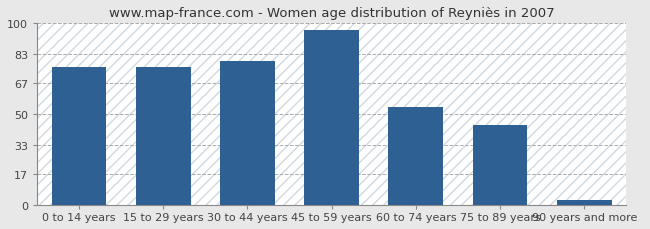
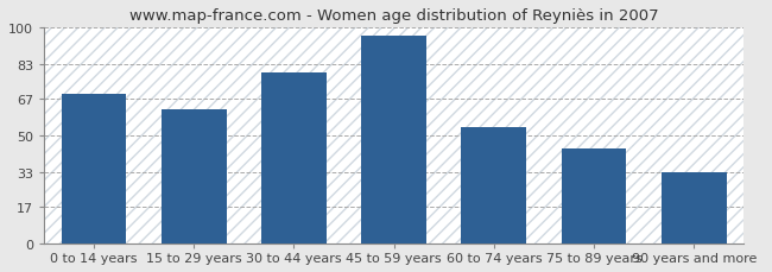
0 to 14 years: 76 -> 69
15 to 29 years: 76 -> 62
90 years and more: 3 -> 33
